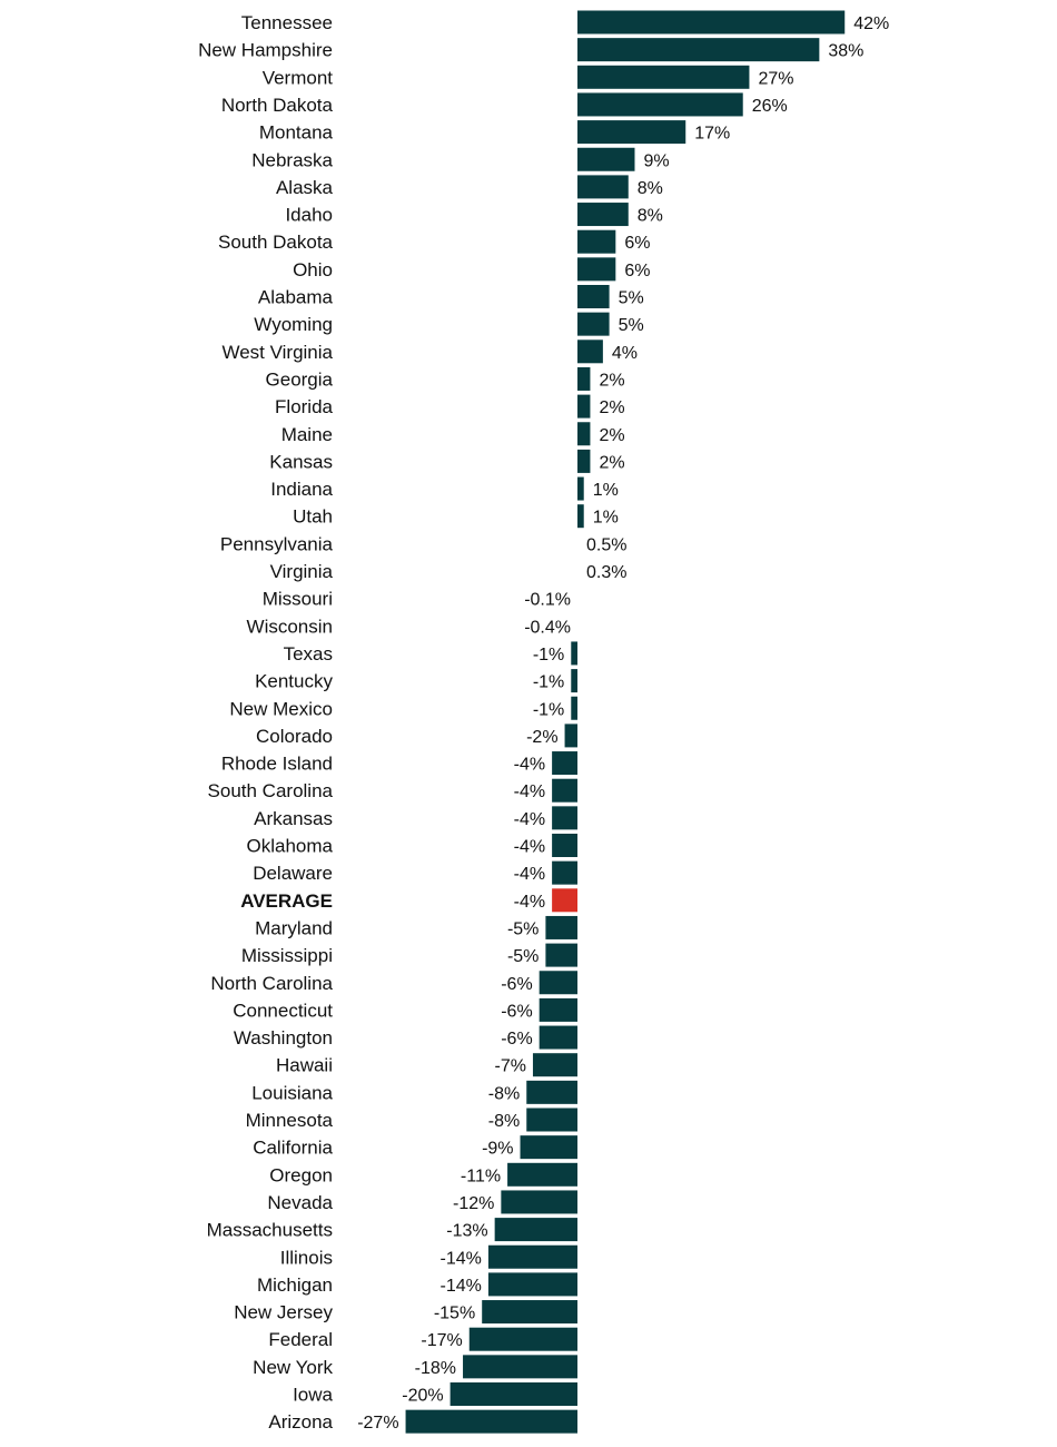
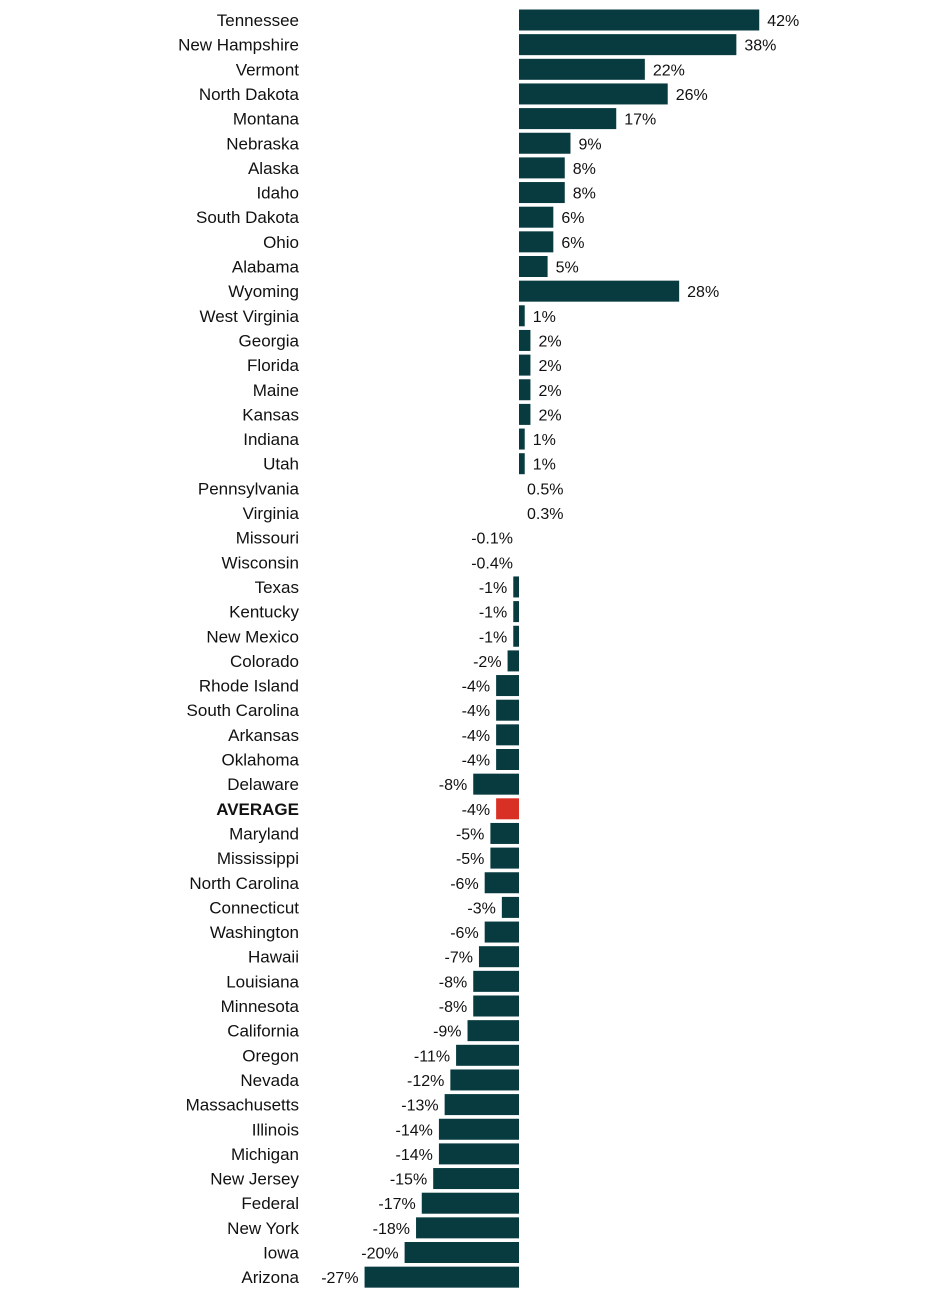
Vermont: 27% -> 22%
Wyoming: 5% -> 28%
West Virginia: 4% -> 1%
Delaware: -4% -> -8%
Connecticut: -6% -> -3%
